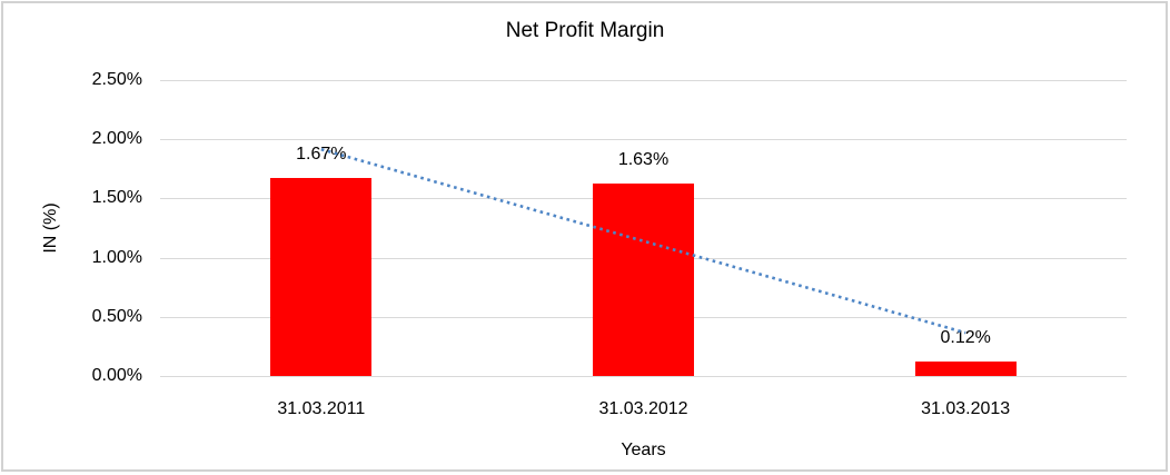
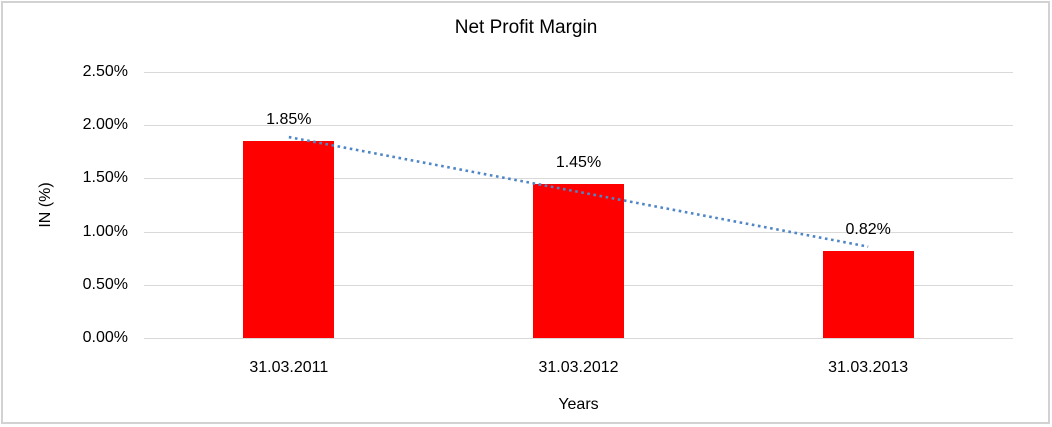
31.03.2011: 1.67% -> 1.85%
31.03.2012: 1.63% -> 1.45%
31.03.2013: 0.12% -> 0.82%
